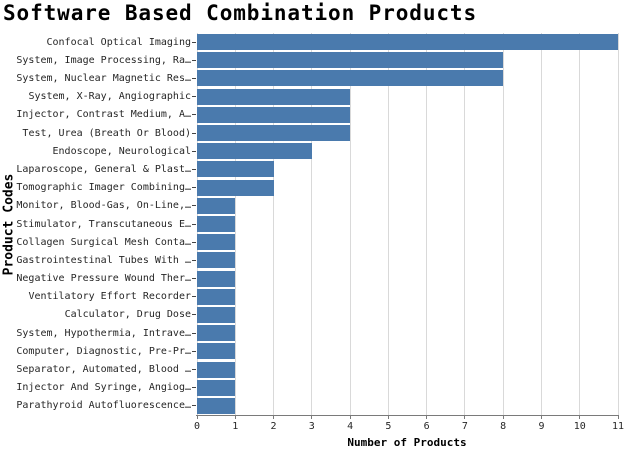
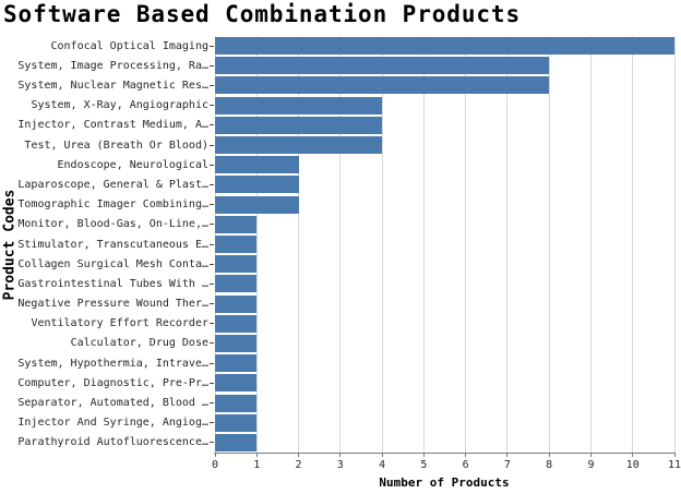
Endoscope, Neurological: 3 -> 2
